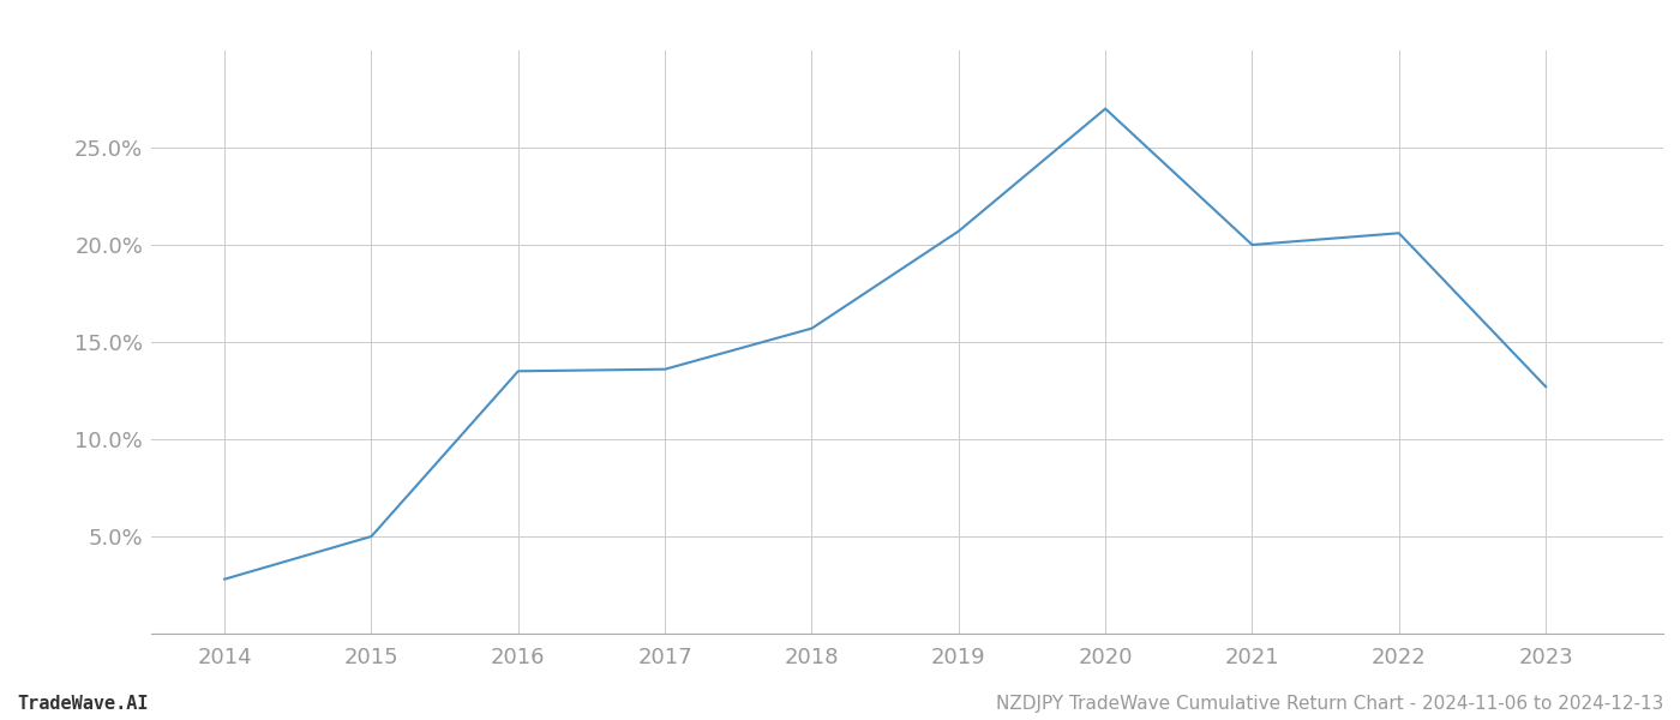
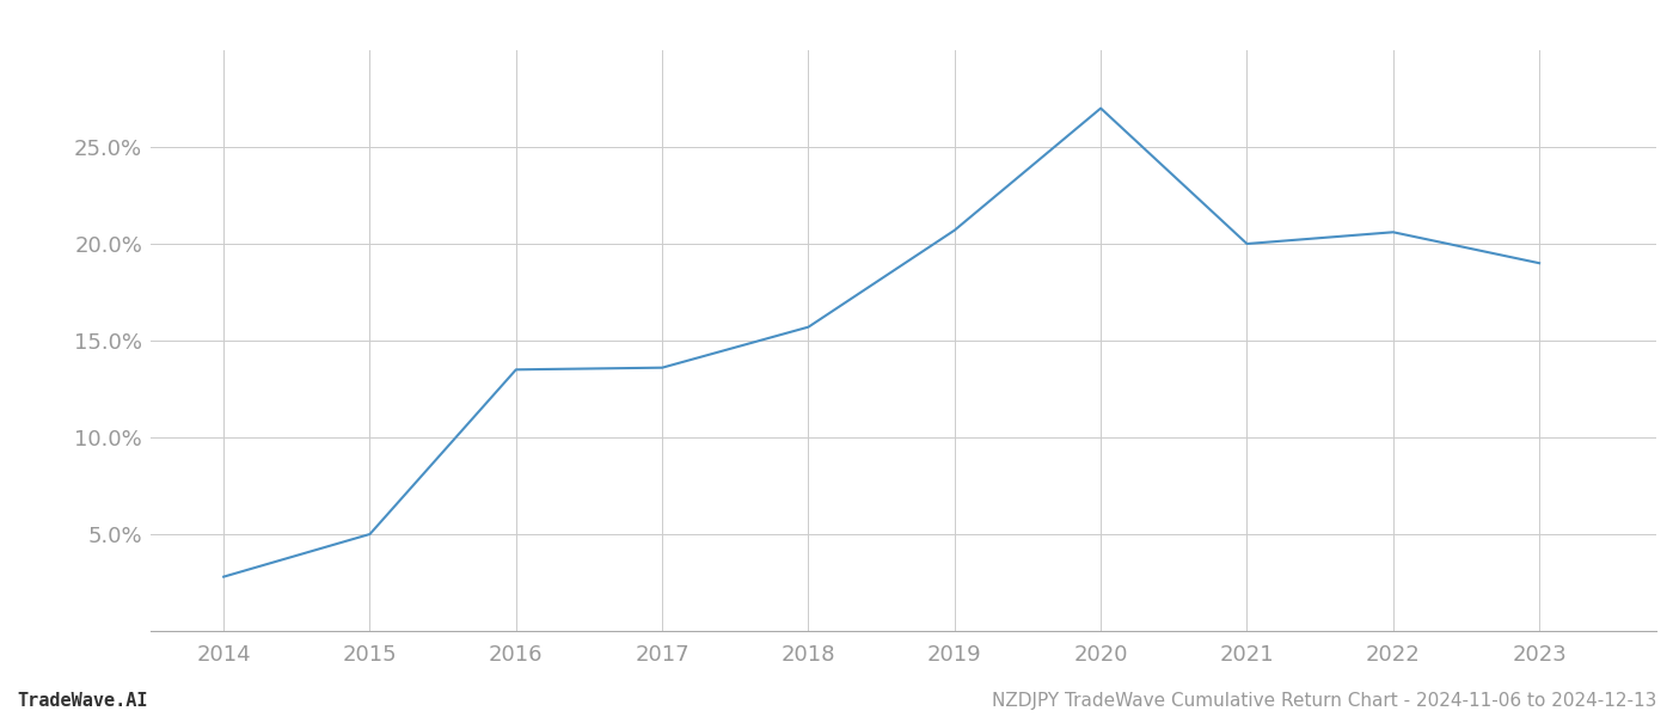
2023: 12.7% -> 19.0%
